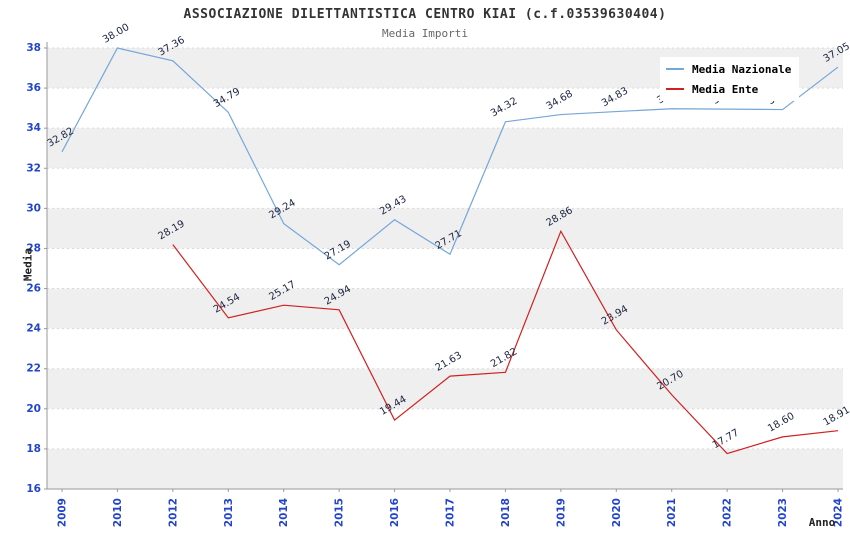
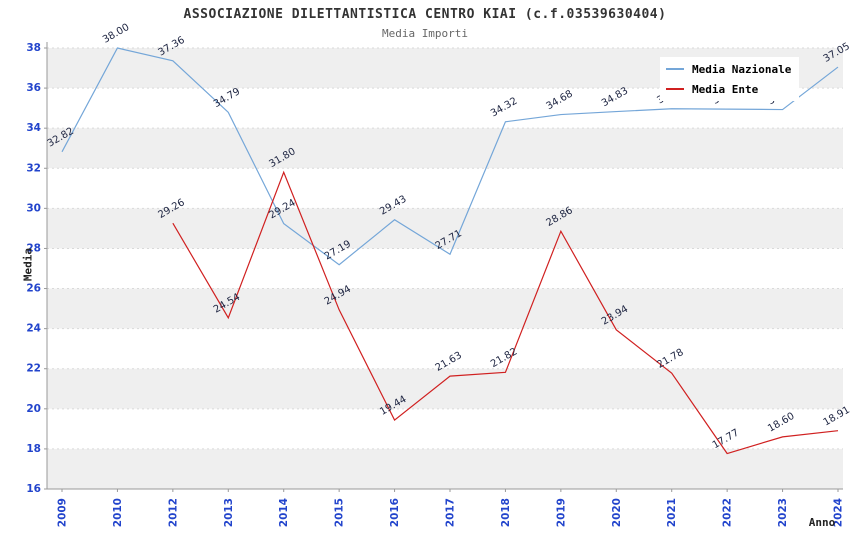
Media Ente/2012: 28.19 -> 29.26
Media Ente/2014: 25.17 -> 31.80
Media Ente/2021: 20.70 -> 21.78
